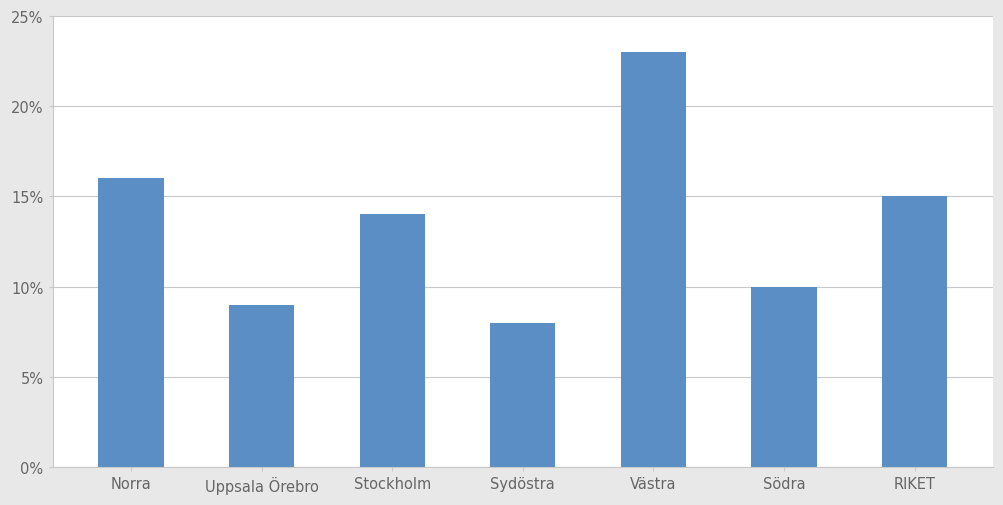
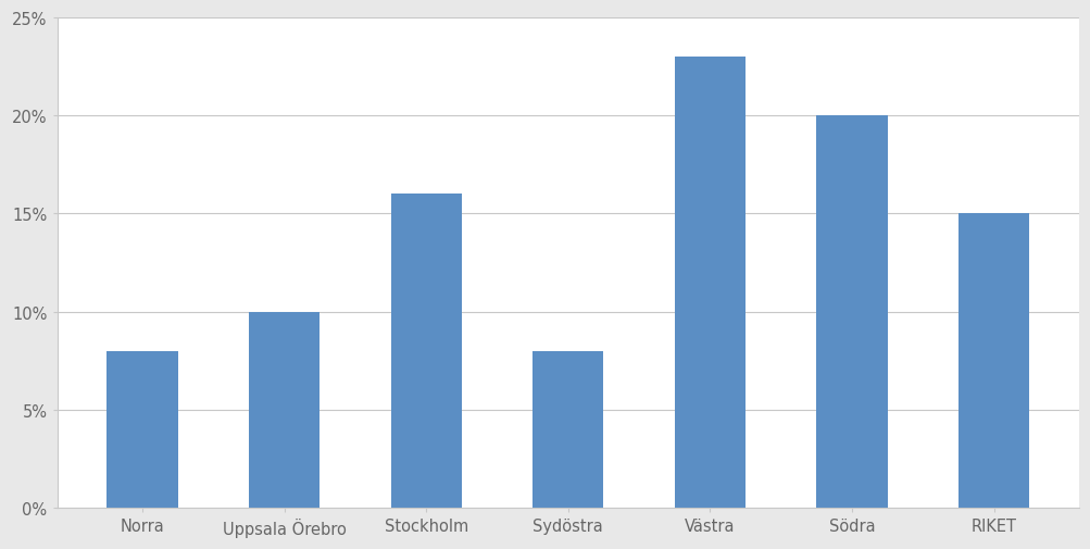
Norra: 16% -> 8%
Uppsala Örebro: 9% -> 10%
Stockholm: 14% -> 16%
Södra: 10% -> 20%
